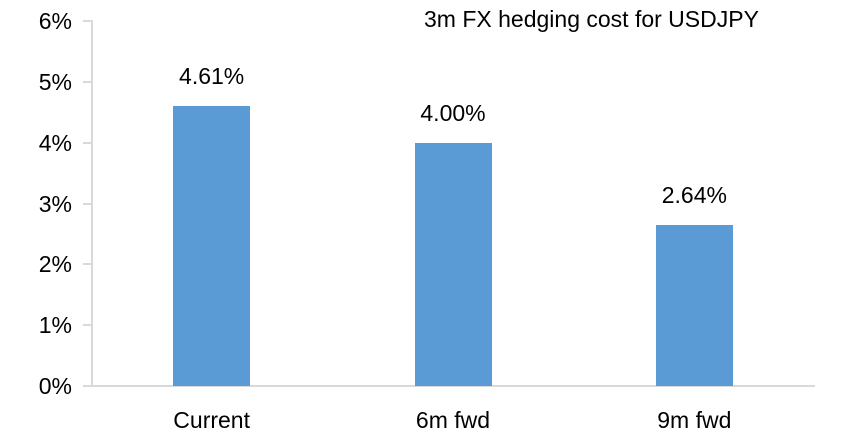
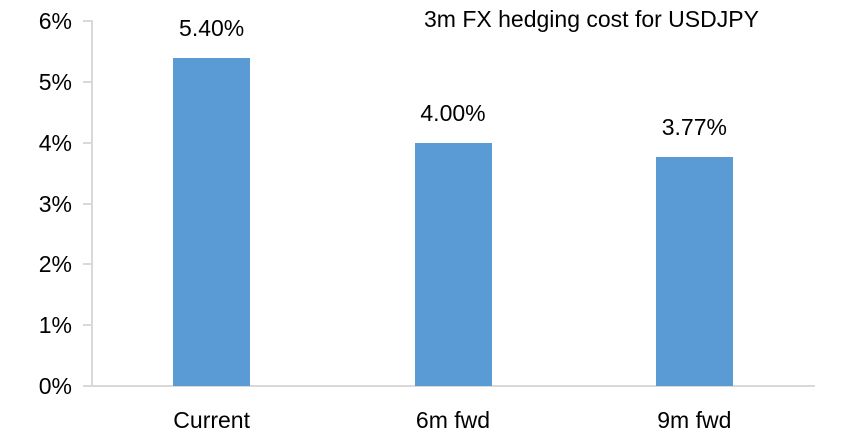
Current: 4.61% -> 5.40%
9m fwd: 2.64% -> 3.77%
